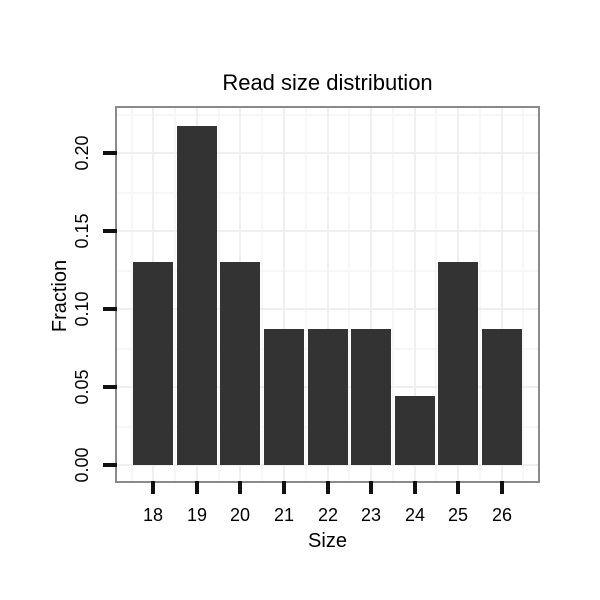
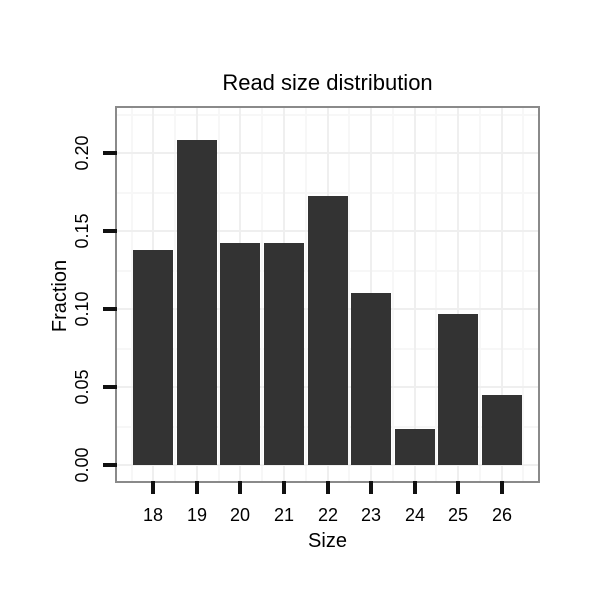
18: 0.130 -> 0.138
19: 0.217 -> 0.208
20: 0.130 -> 0.142
21: 0.087 -> 0.142
22: 0.087 -> 0.172
23: 0.087 -> 0.110
24: 0.044 -> 0.023
25: 0.130 -> 0.097
26: 0.087 -> 0.045
